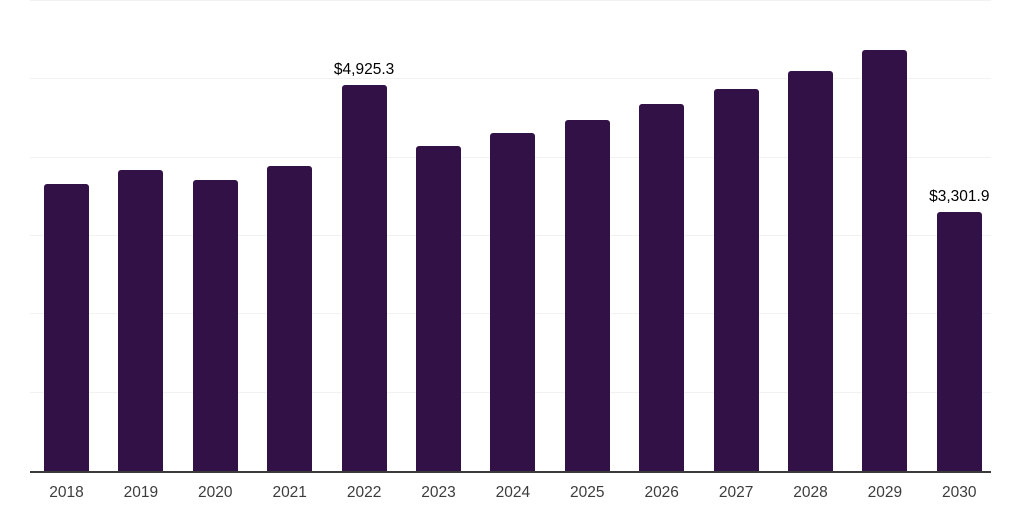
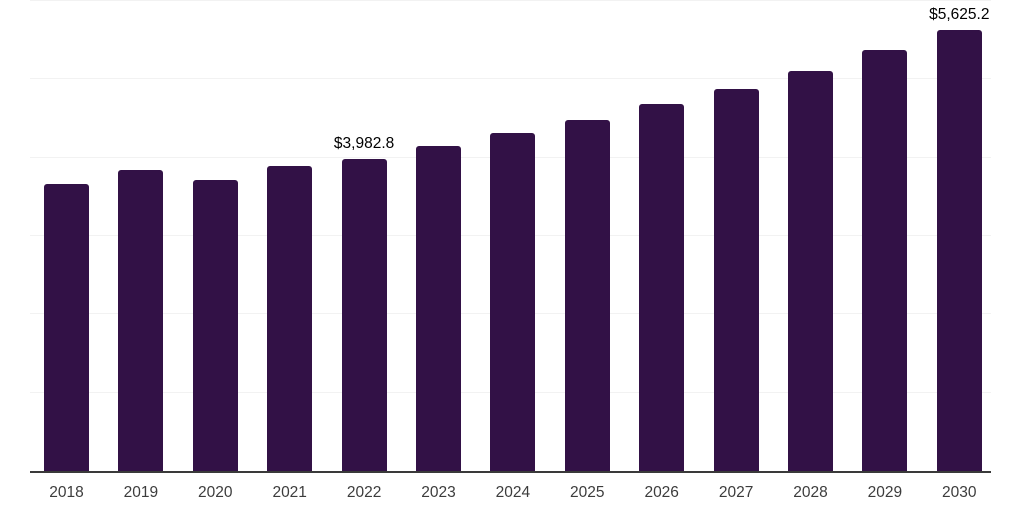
2022: $4,925.3 -> $3,982.8
2030: $3,301.9 -> $5,625.2
